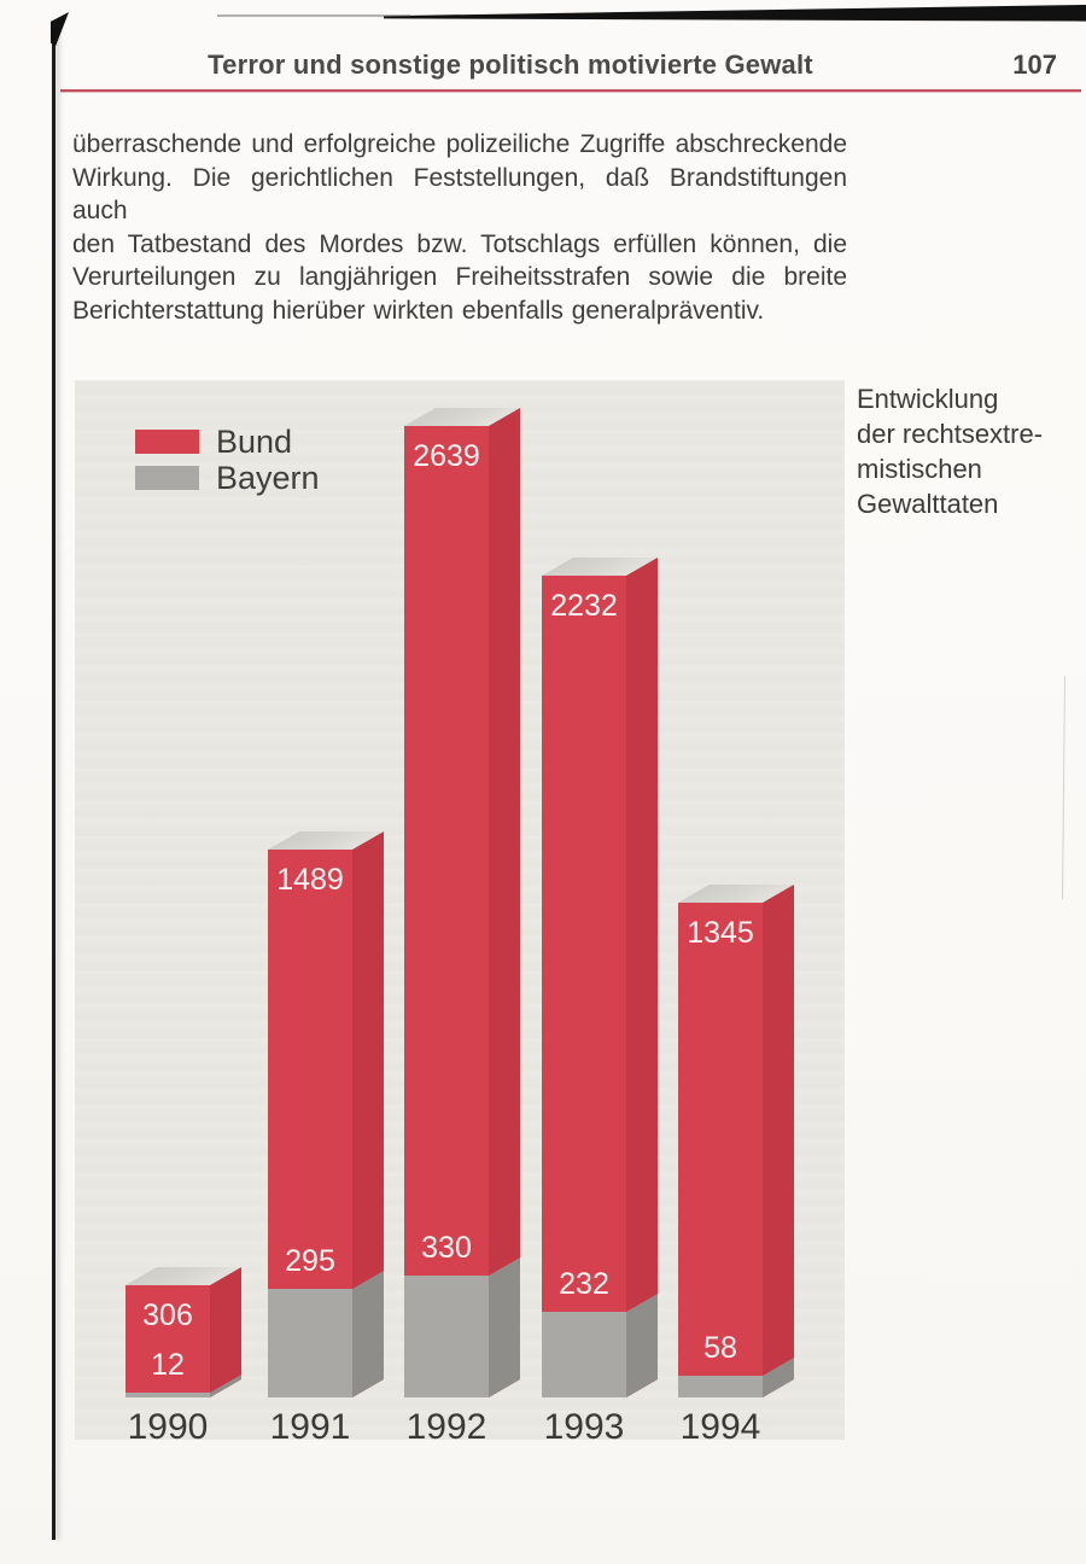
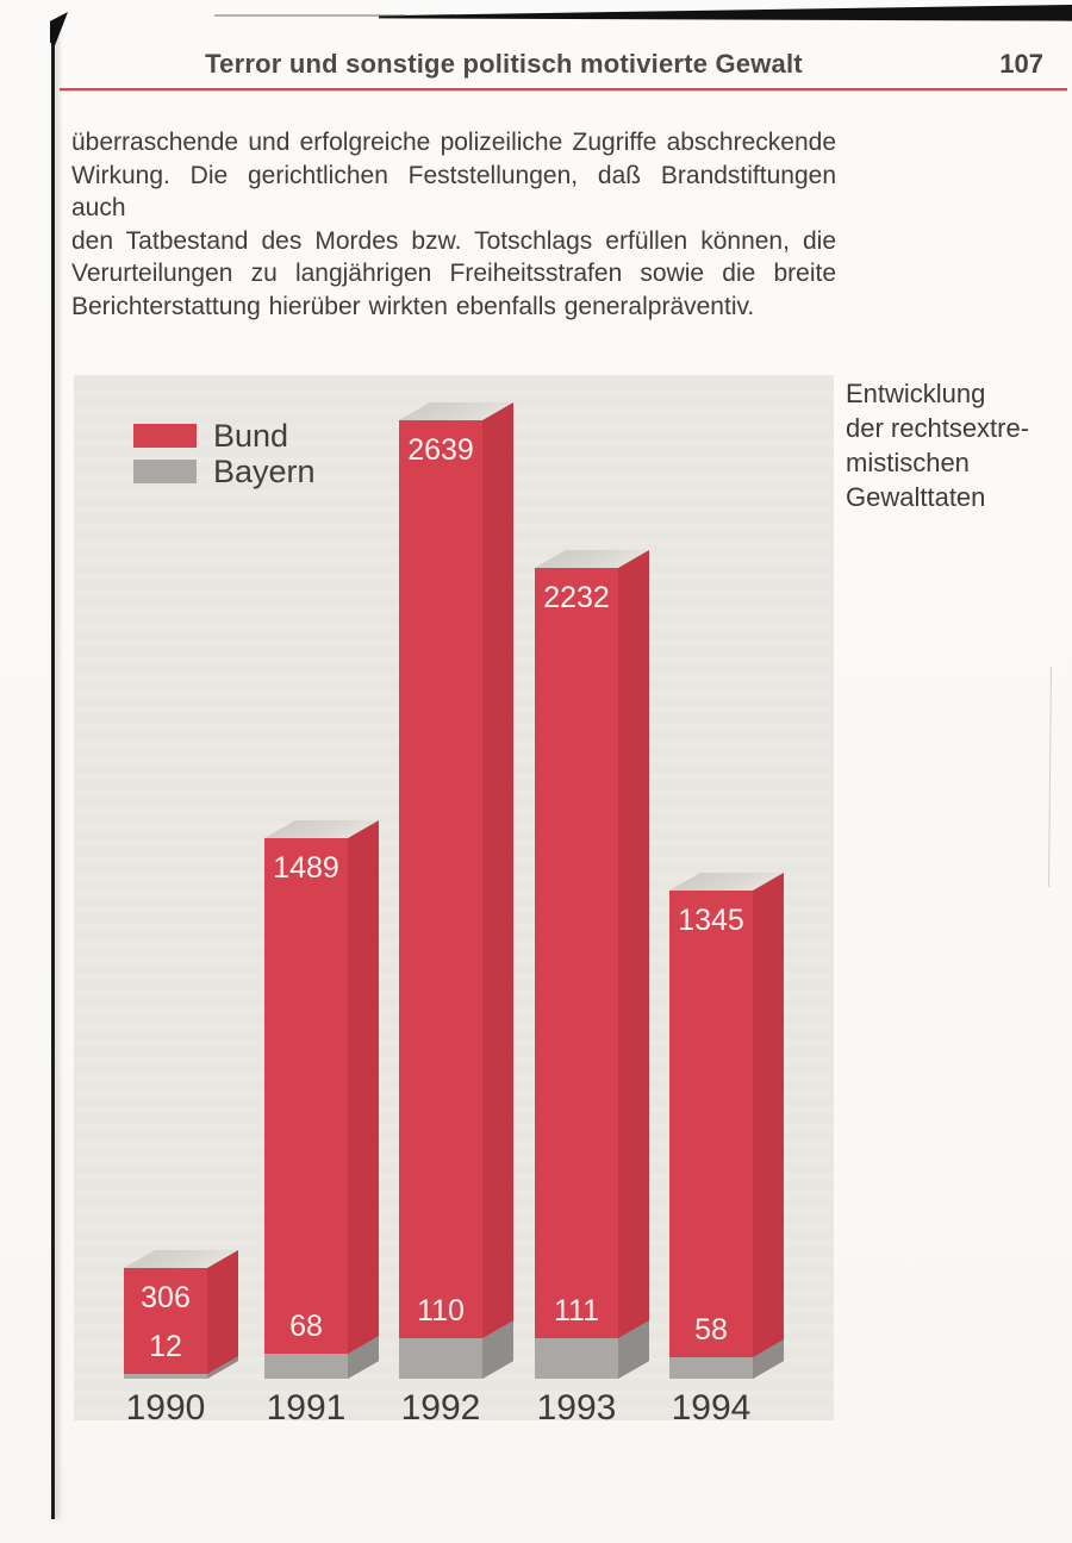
Bayern/1991: 295 -> 68
Bayern/1992: 330 -> 110
Bayern/1993: 232 -> 111
